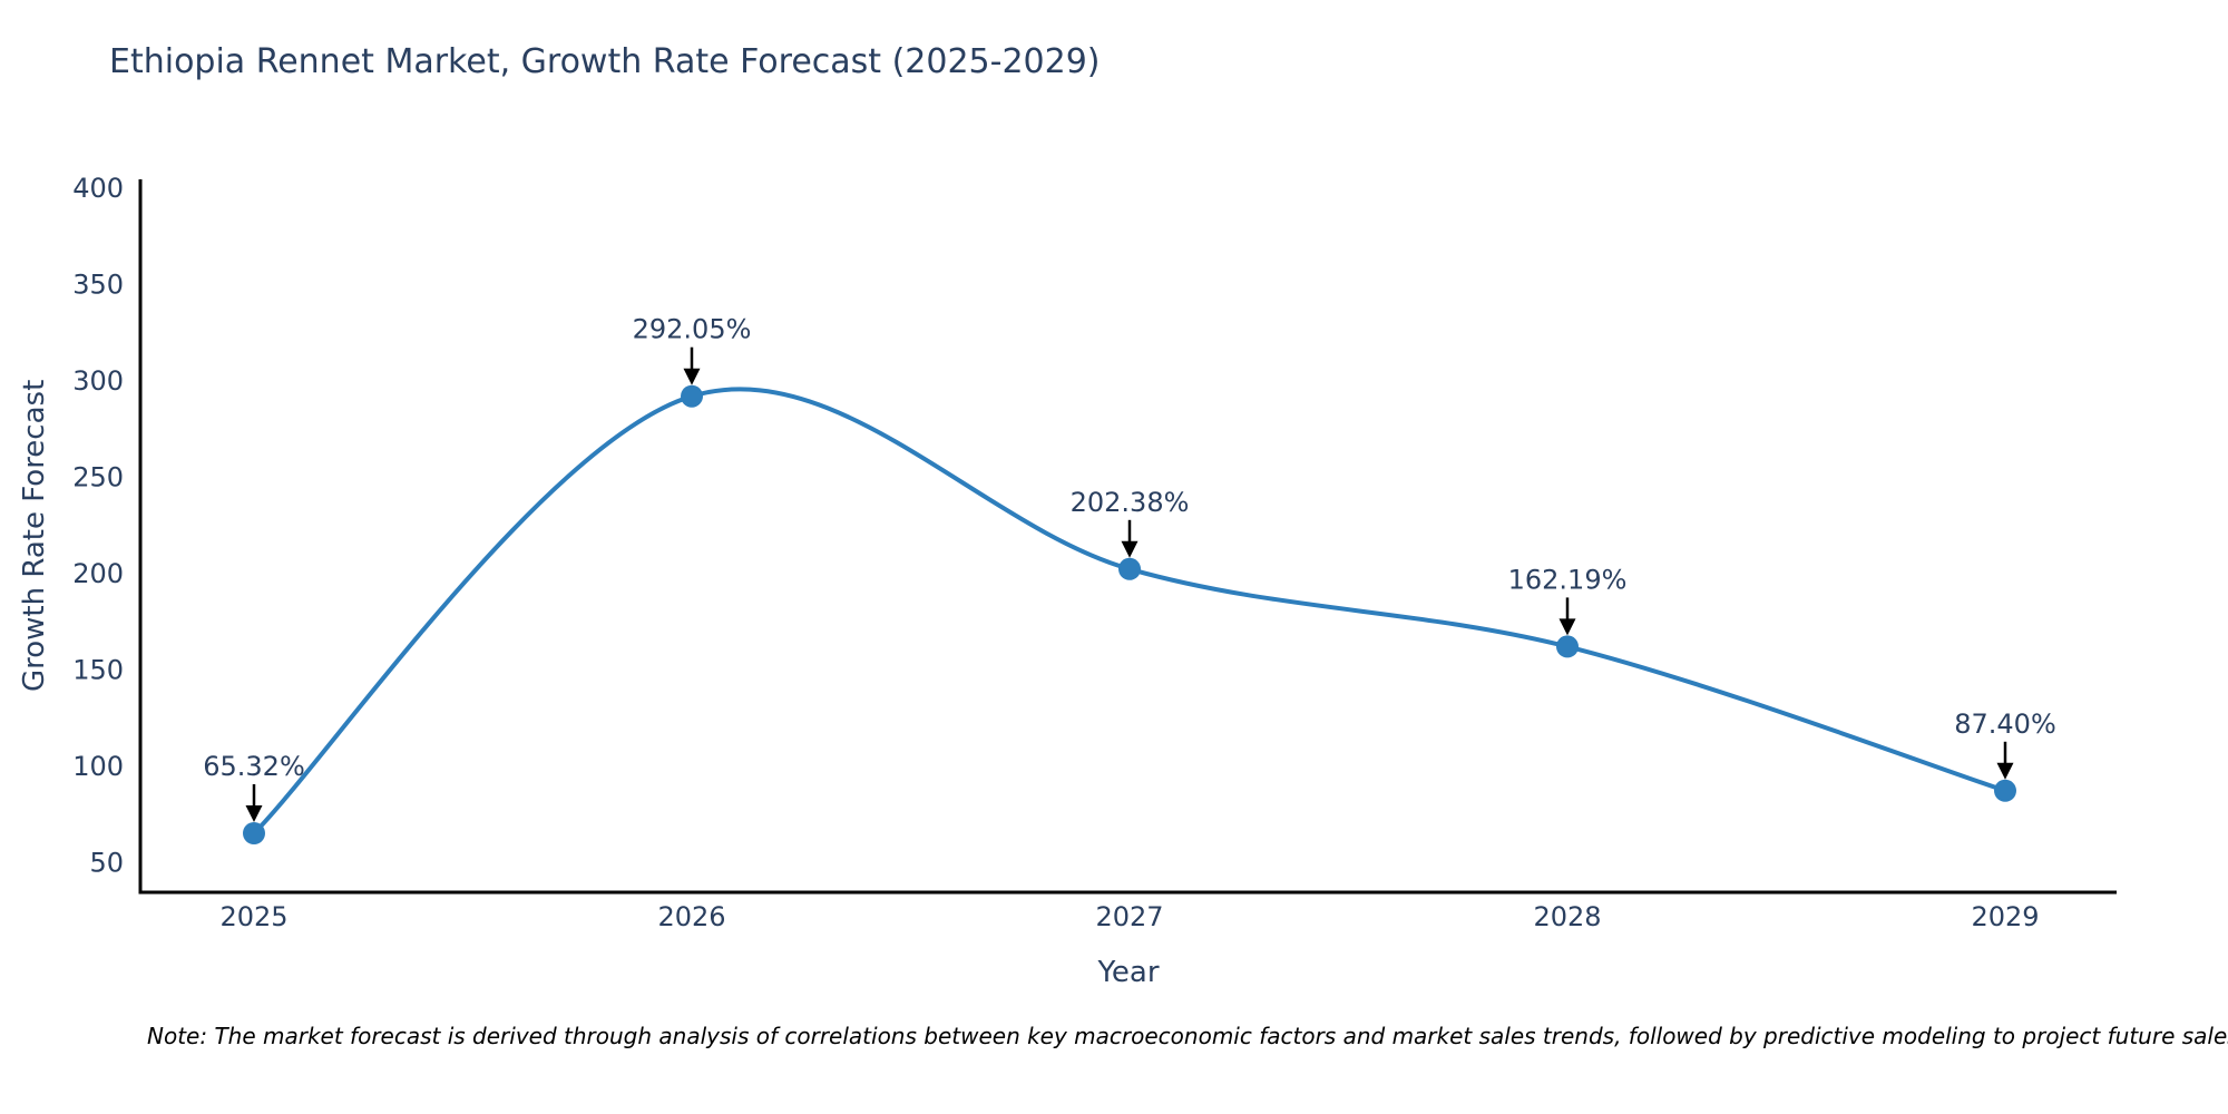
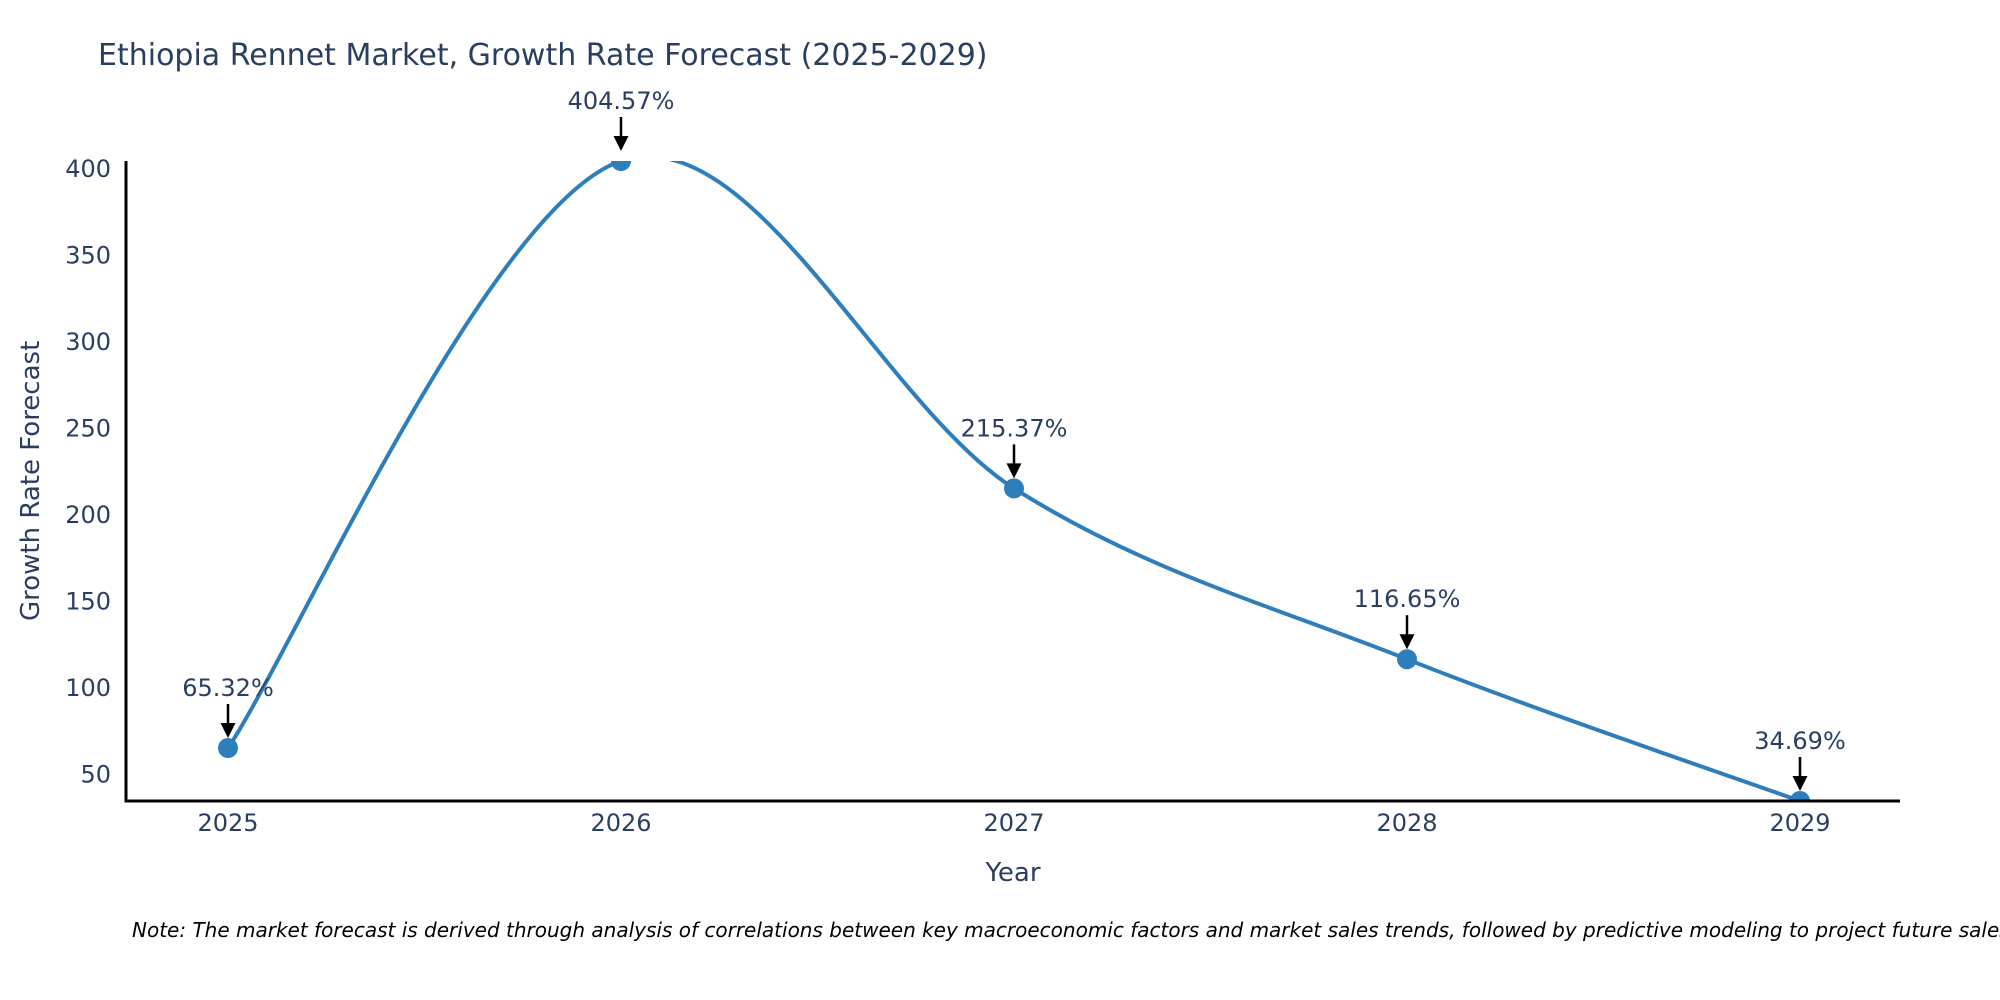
2026: 292.05% -> 404.57%
2027: 202.38% -> 215.37%
2028: 162.19% -> 116.65%
2029: 87.40% -> 34.69%
